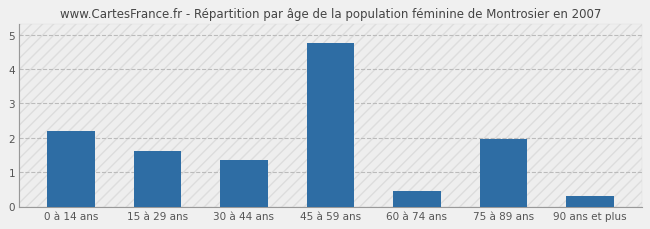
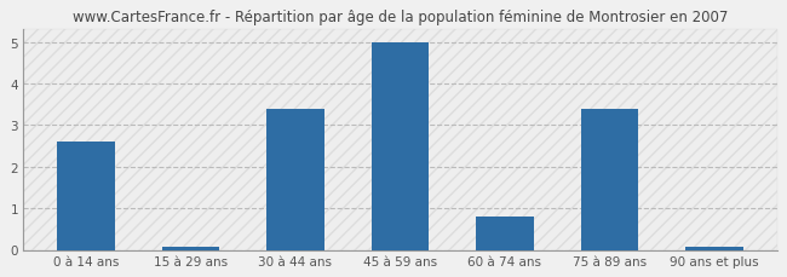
0 à 14 ans: 2.20 -> 2.60
15 à 29 ans: 1.60 -> 0.07
30 à 44 ans: 1.35 -> 3.40
45 à 59 ans: 4.75 -> 5.00
60 à 74 ans: 0.45 -> 0.80
75 à 89 ans: 1.95 -> 3.40
90 ans et plus: 0.30 -> 0.07
